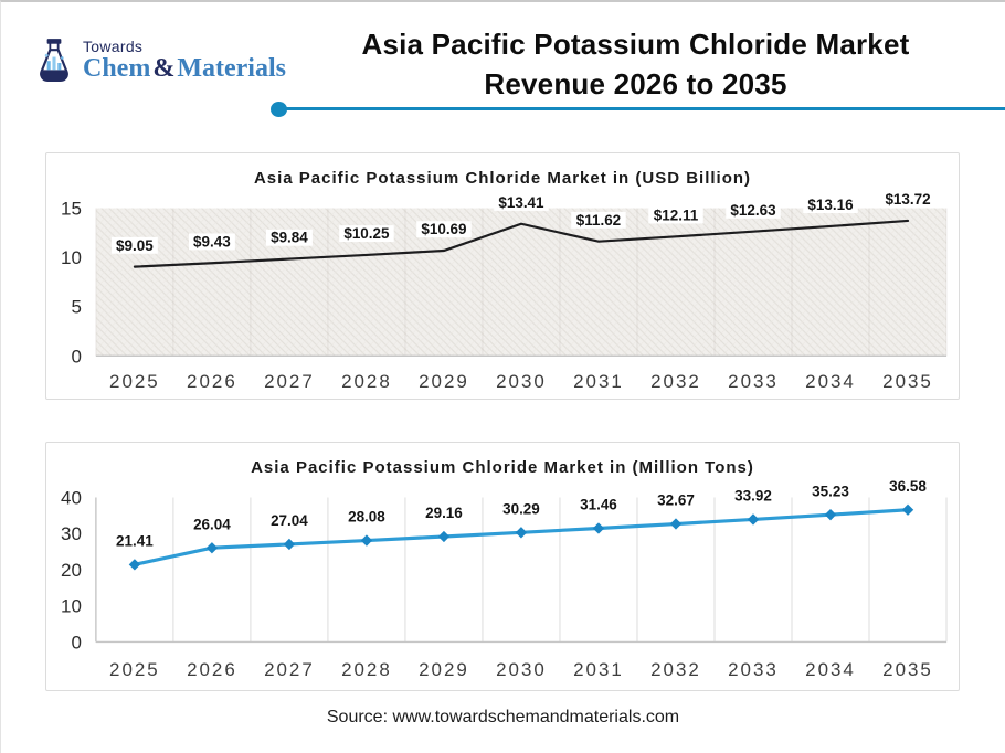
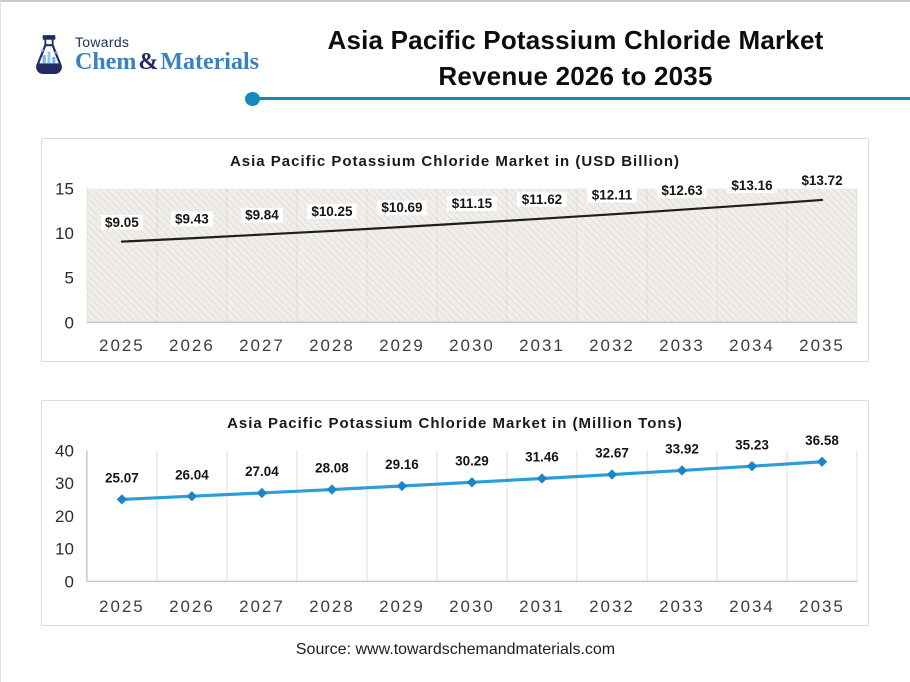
Asia Pacific Potassium Chloride Market in (USD Billion)/2030: $13.41 -> $11.15
Asia Pacific Potassium Chloride Market in (Million Tons)/2025: 21.41 -> 25.07
